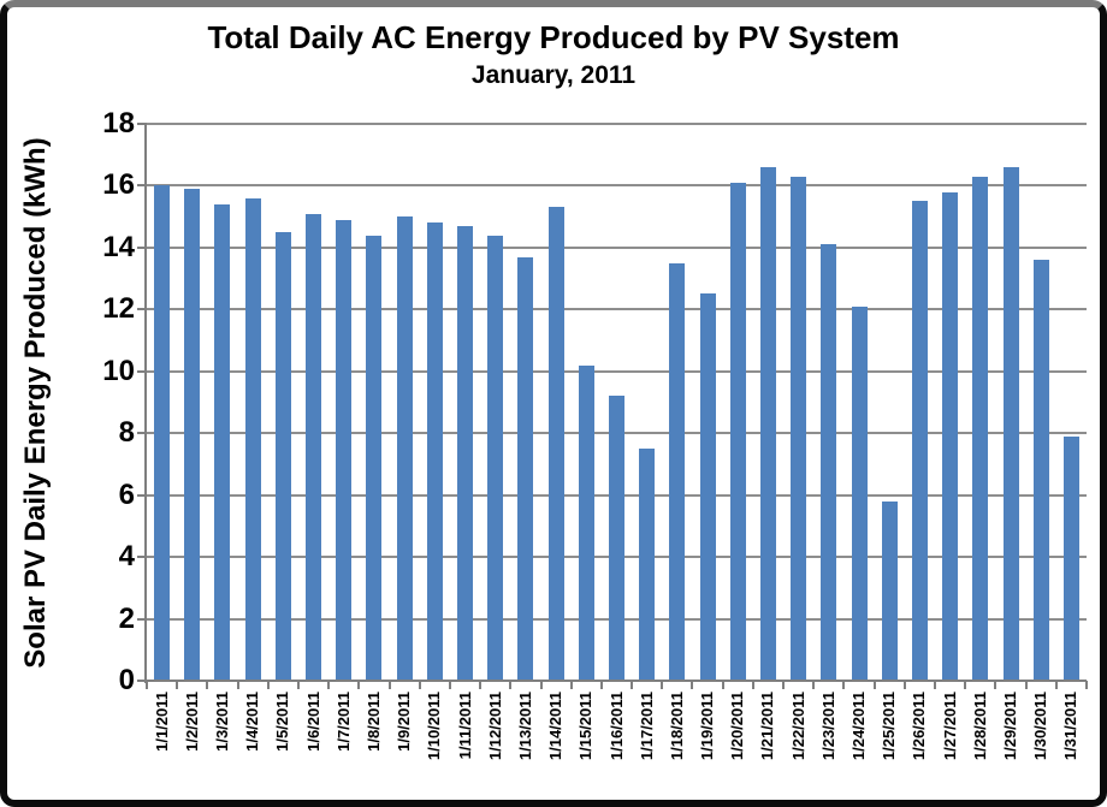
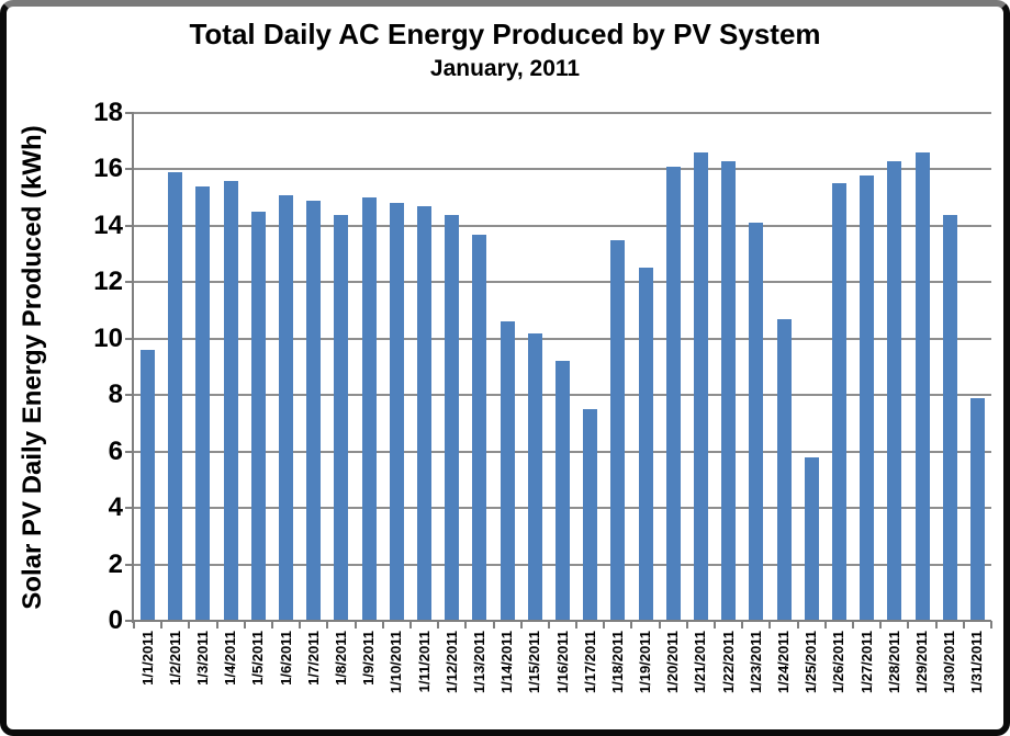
1/1/2011: 16.0 -> 9.6
1/14/2011: 15.3 -> 10.6
1/24/2011: 12.1 -> 10.7
1/30/2011: 13.6 -> 14.4
